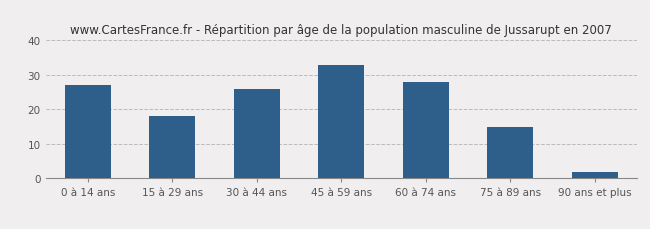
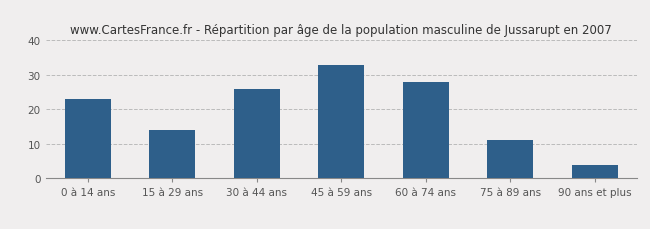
0 à 14 ans: 27 -> 23
15 à 29 ans: 18 -> 14
75 à 89 ans: 15 -> 11
90 ans et plus: 2 -> 4
